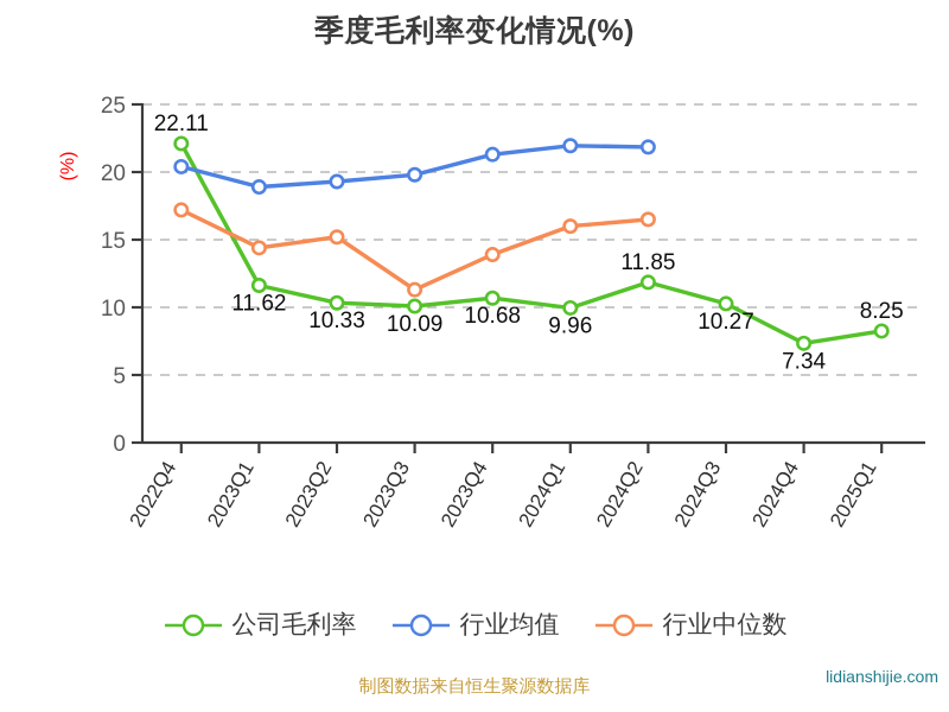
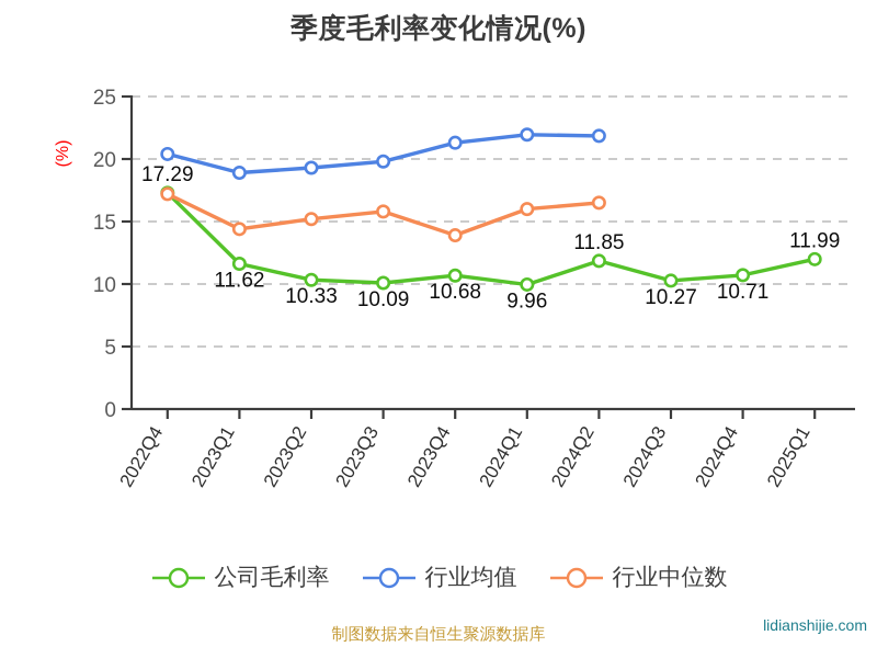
公司毛利率/2022Q4: 22.11 -> 17.29
行业中位数/2023Q3: 11.3 -> 15.8
公司毛利率/2024Q4: 7.34 -> 10.71
公司毛利率/2025Q1: 8.25 -> 11.99
